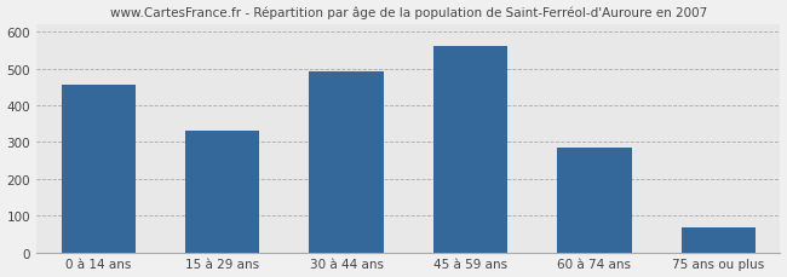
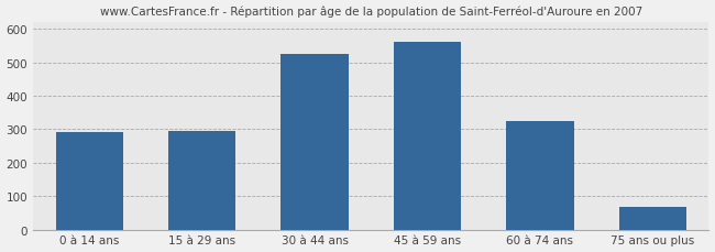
0 à 14 ans: 455 -> 290
15 à 29 ans: 330 -> 295
30 à 44 ans: 492 -> 525
60 à 74 ans: 284 -> 325
